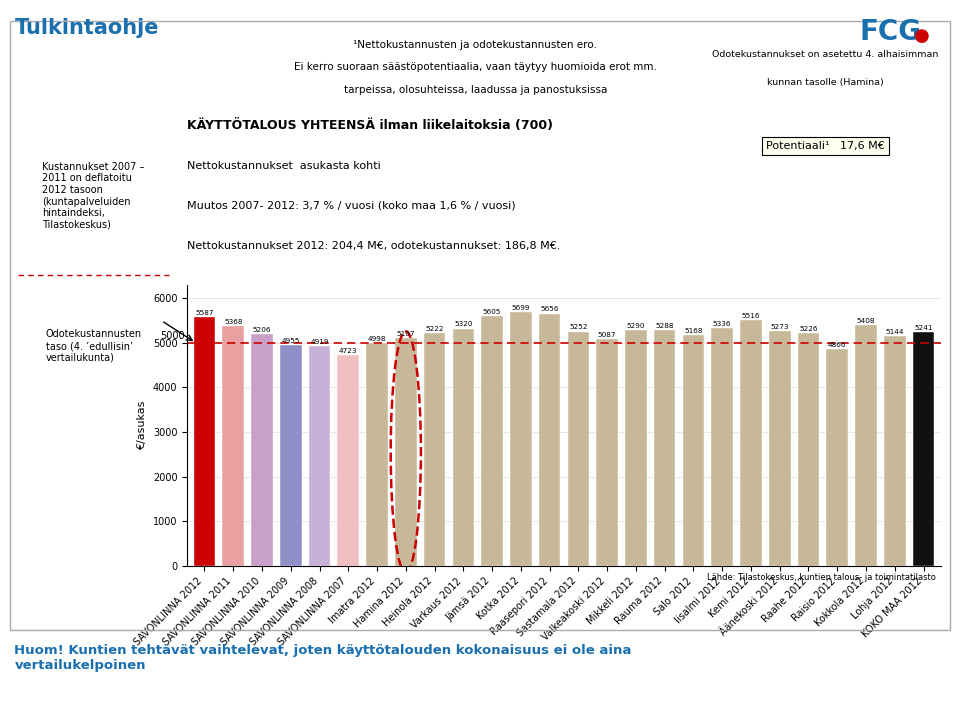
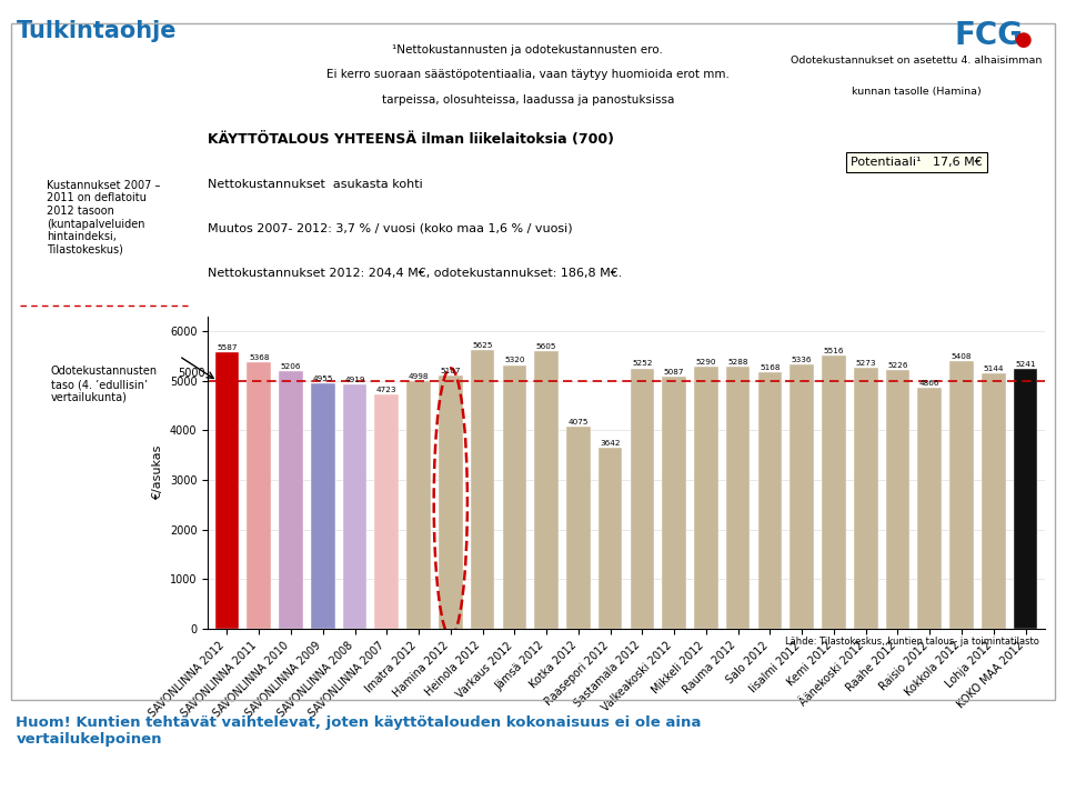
Heinola 2012: 5222 -> 5625
Kotka 2012: 5699 -> 4075
Raasepori 2012: 5656 -> 3642
